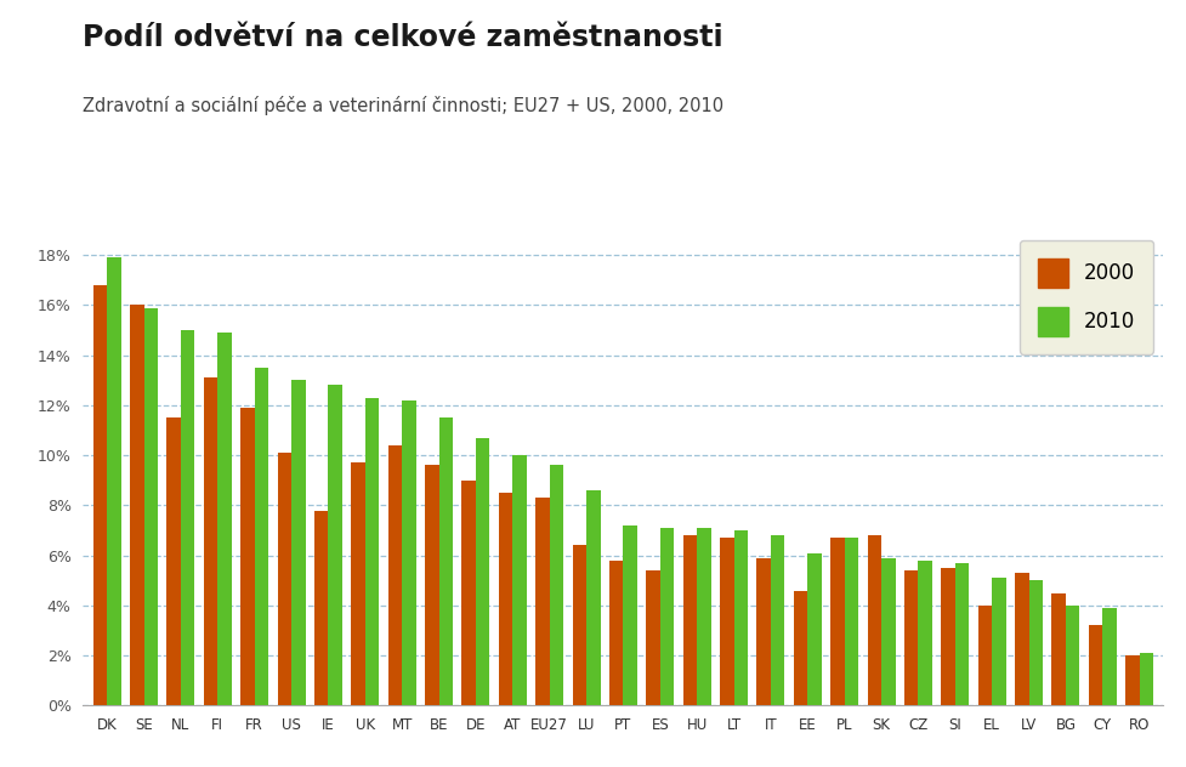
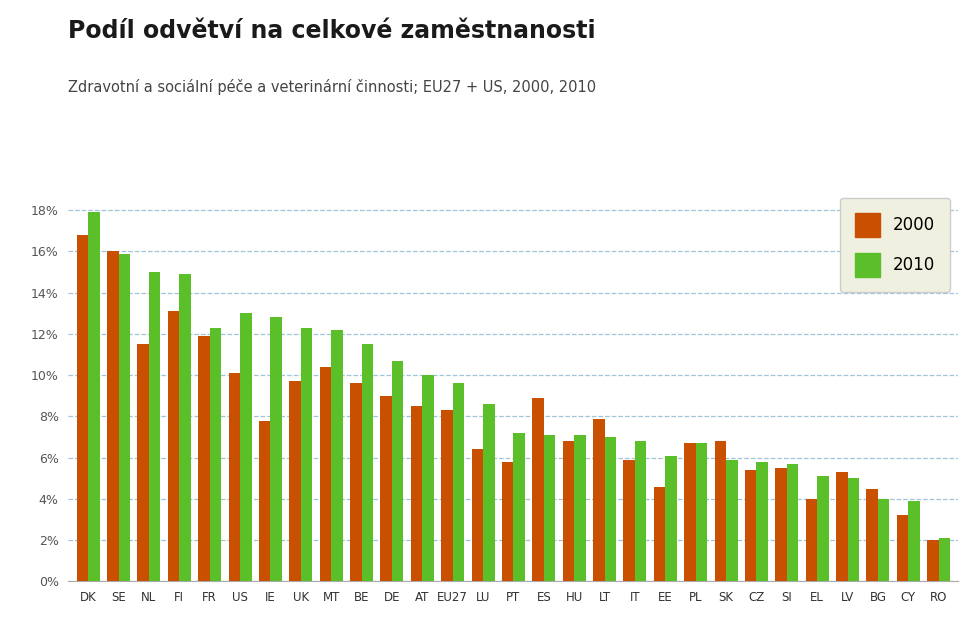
2010/FR: 13.5% -> 12.3%
2000/ES: 5.4% -> 8.9%
2000/LT: 6.7% -> 7.9%
